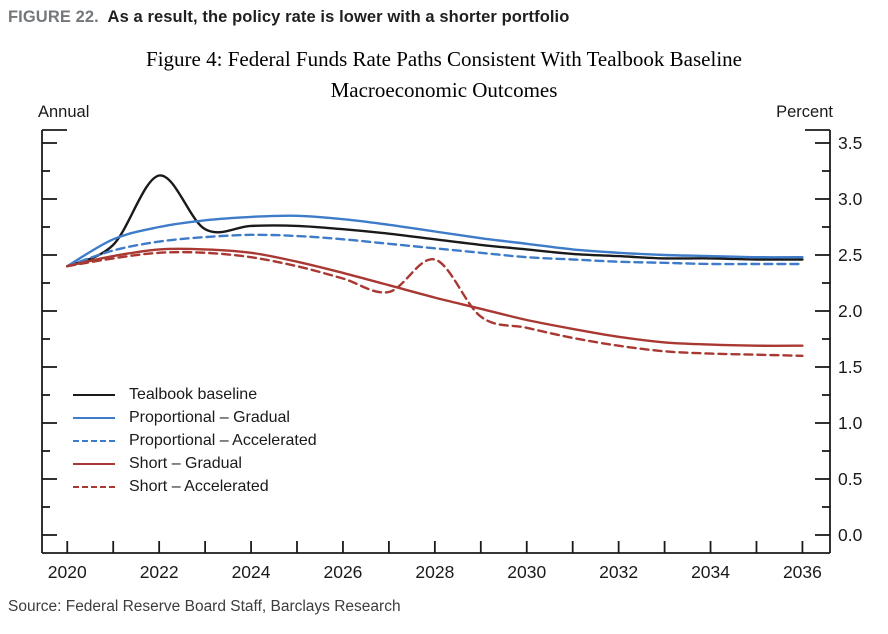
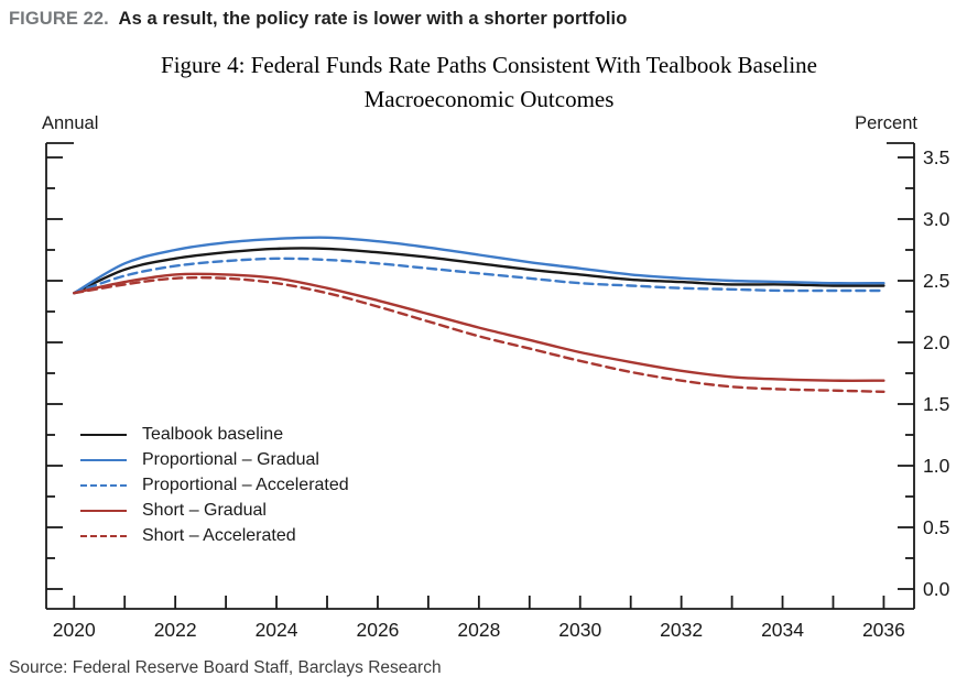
Tealbook baseline/2022: 3.21 -> 2.68
Short – Accelerated/2028: 2.46 -> 2.05
